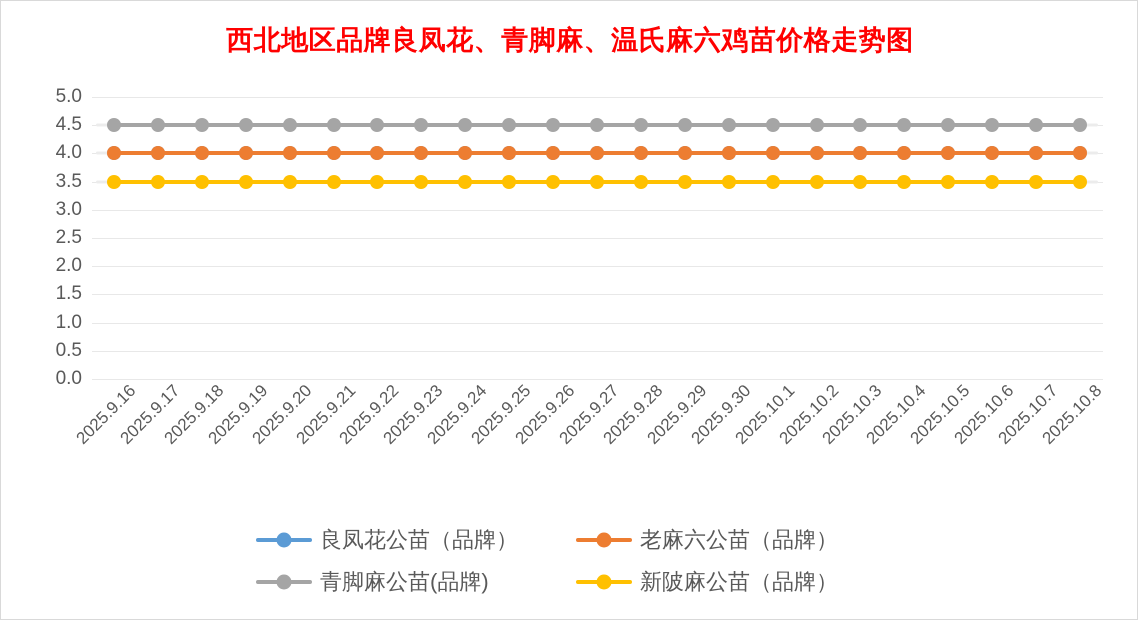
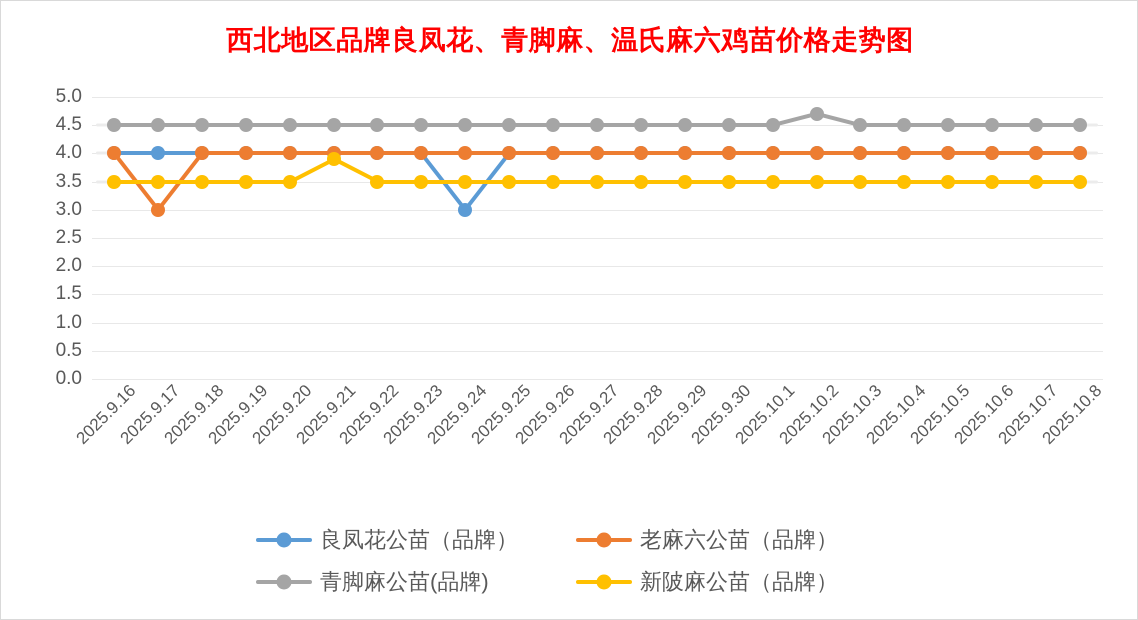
老麻六公苗（品牌）/2025.9.17: 4 -> 3
新陂麻公苗（品牌）/2025.9.21: 3.5 -> 3.9
良凤花公苗（品牌）/2025.9.24: 4 -> 3
青脚麻公苗(品牌)/2025.10.2: 4.5 -> 4.7
